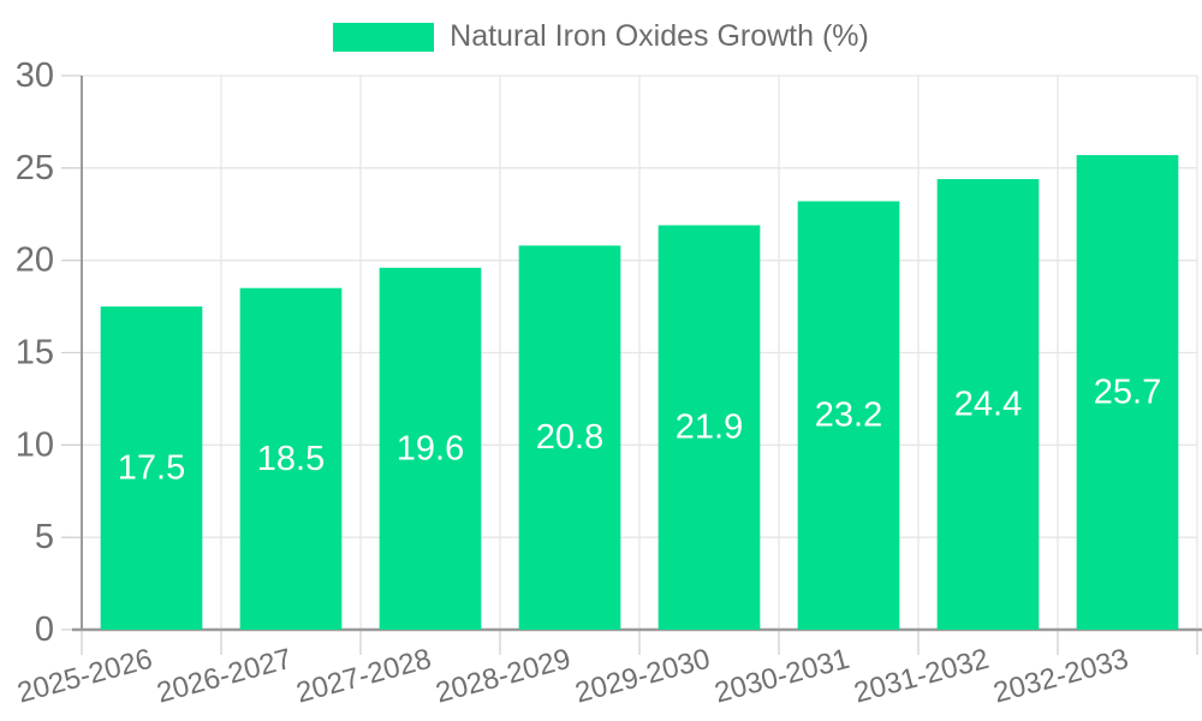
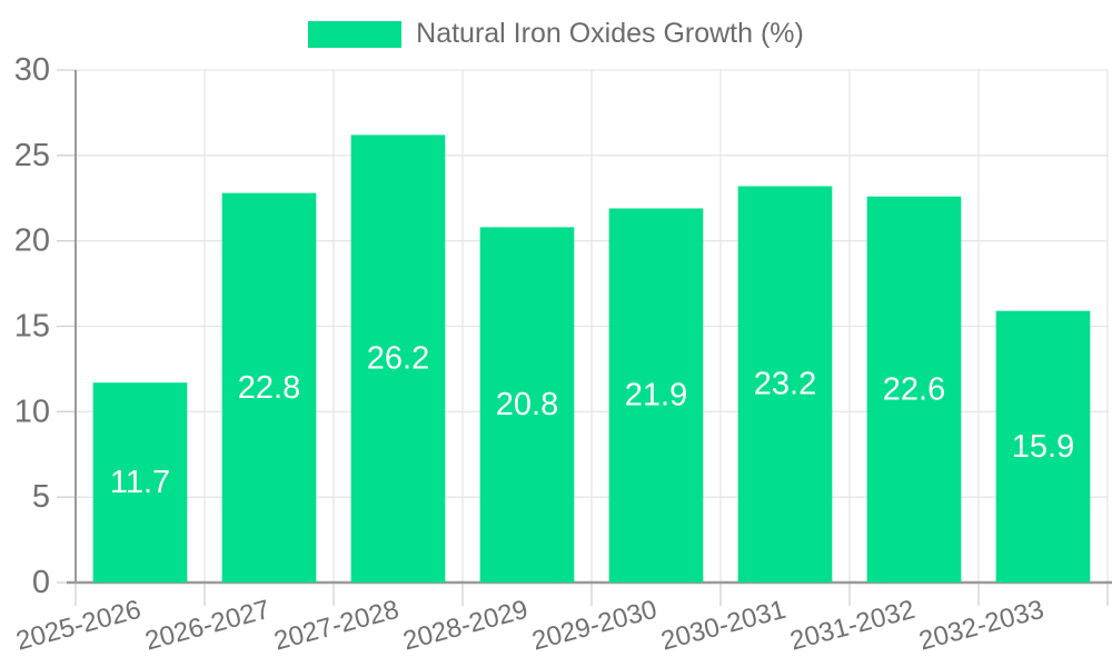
2025-2026: 17.5 -> 11.7
2026-2027: 18.5 -> 22.8
2027-2028: 19.6 -> 26.2
2031-2032: 24.4 -> 22.6
2032-2033: 25.7 -> 15.9
